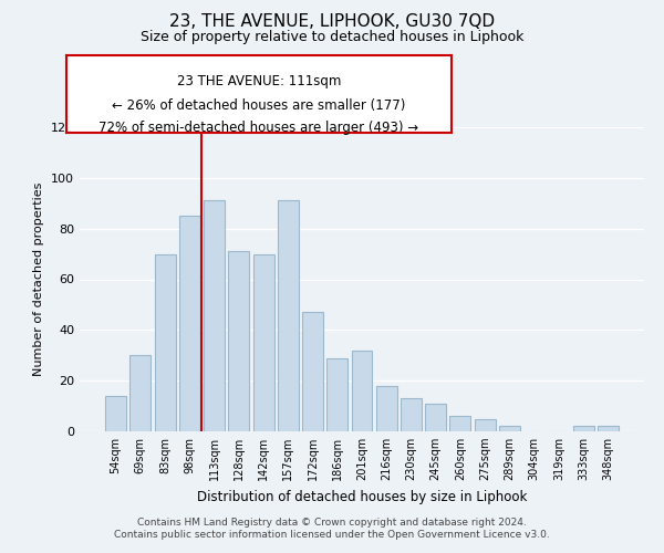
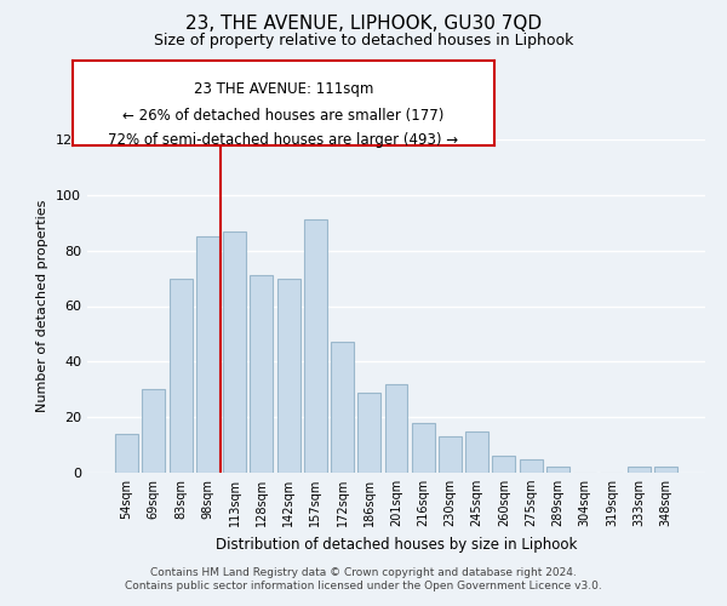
113sqm: 91 -> 87
245sqm: 11 -> 15
